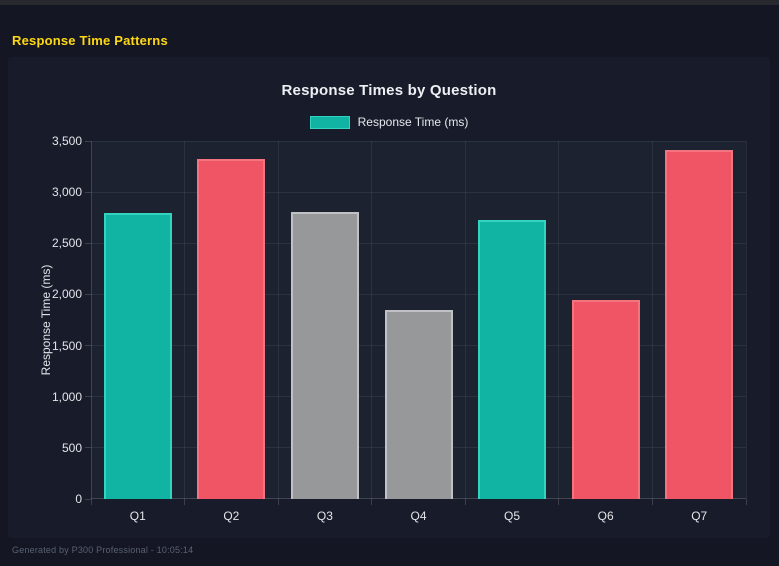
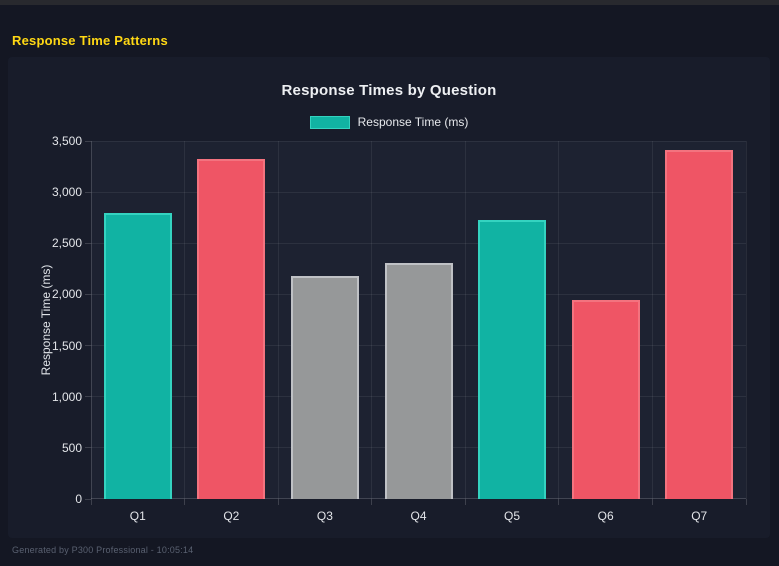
Q3: 2810 -> 2180
Q4: 1840 -> 2310
